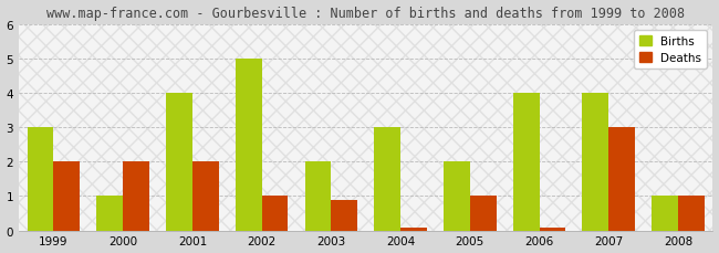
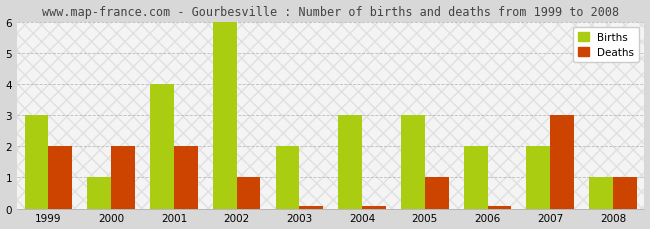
Births/2002: 5 -> 6
Deaths/2003: 0.90 -> 0.07
Births/2005: 2 -> 3
Births/2006: 4 -> 2
Births/2007: 4 -> 2
